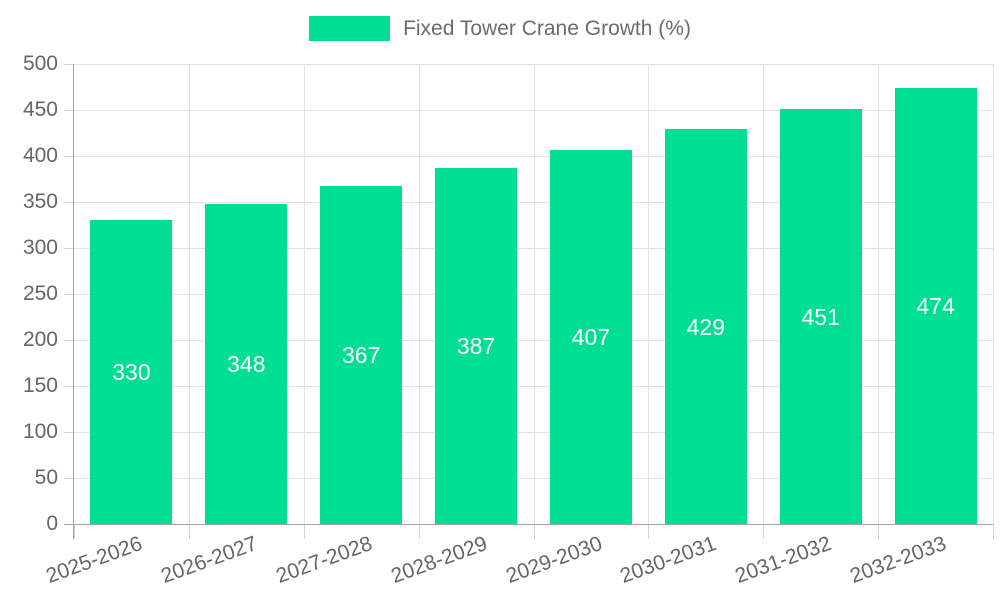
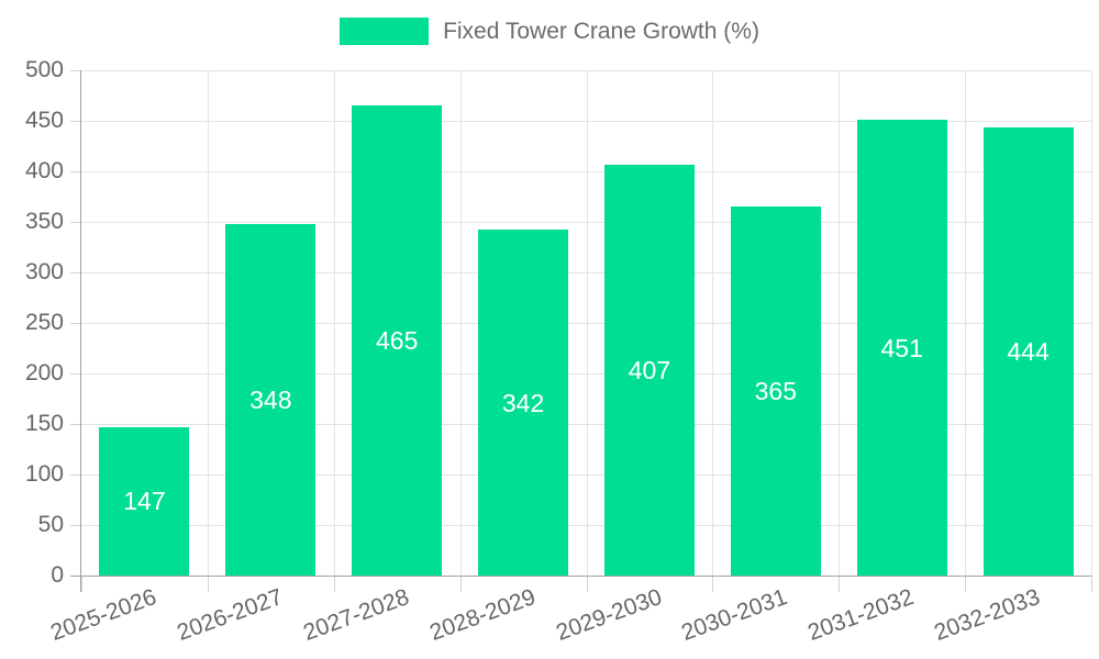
2025-2026: 330 -> 147
2027-2028: 367 -> 465
2028-2029: 387 -> 342
2030-2031: 429 -> 365
2032-2033: 474 -> 444
